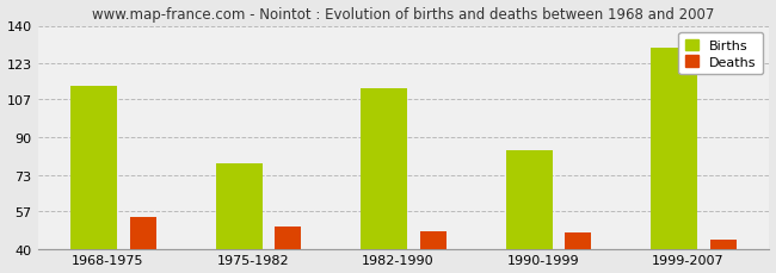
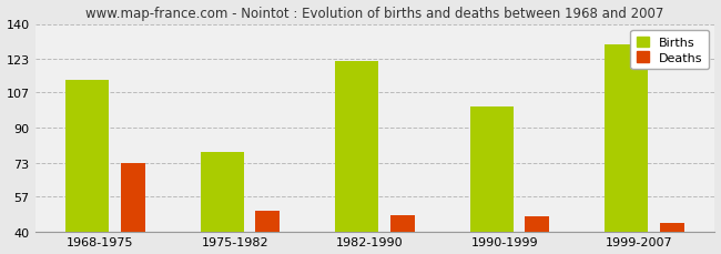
Deaths/1968-1975: 54 -> 73
Births/1982-1990: 112 -> 122
Births/1990-1999: 84 -> 100
